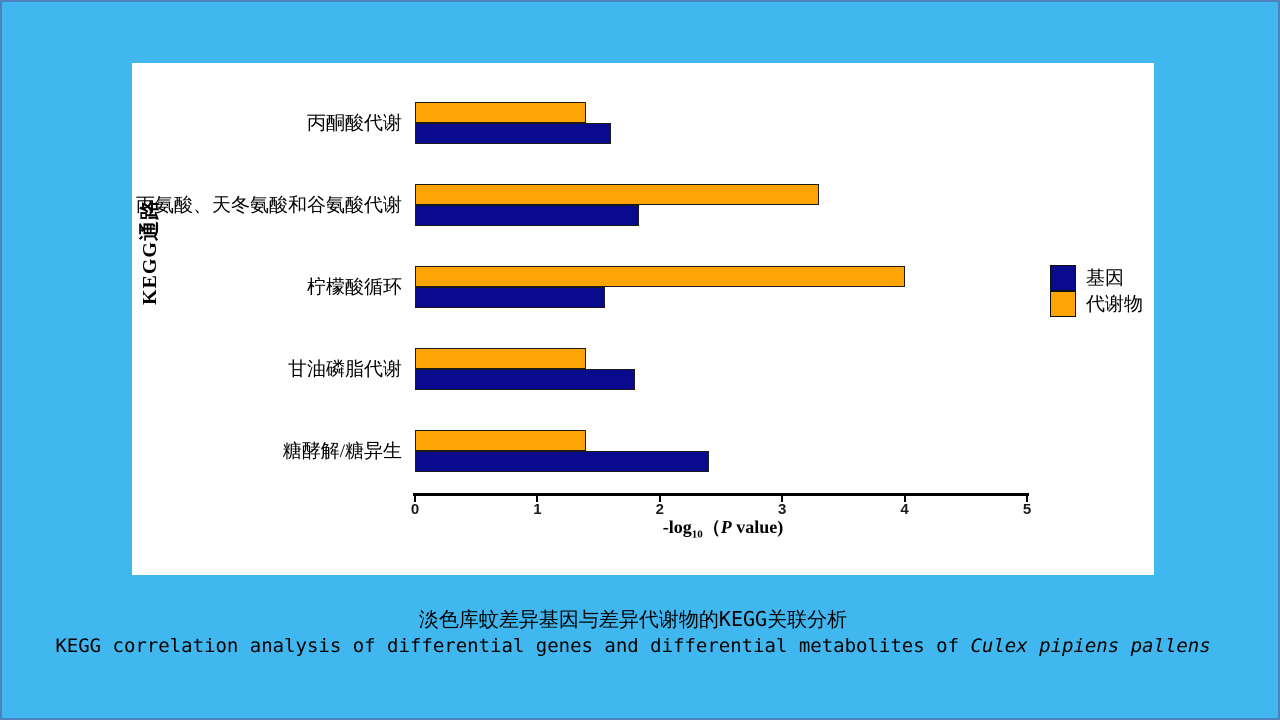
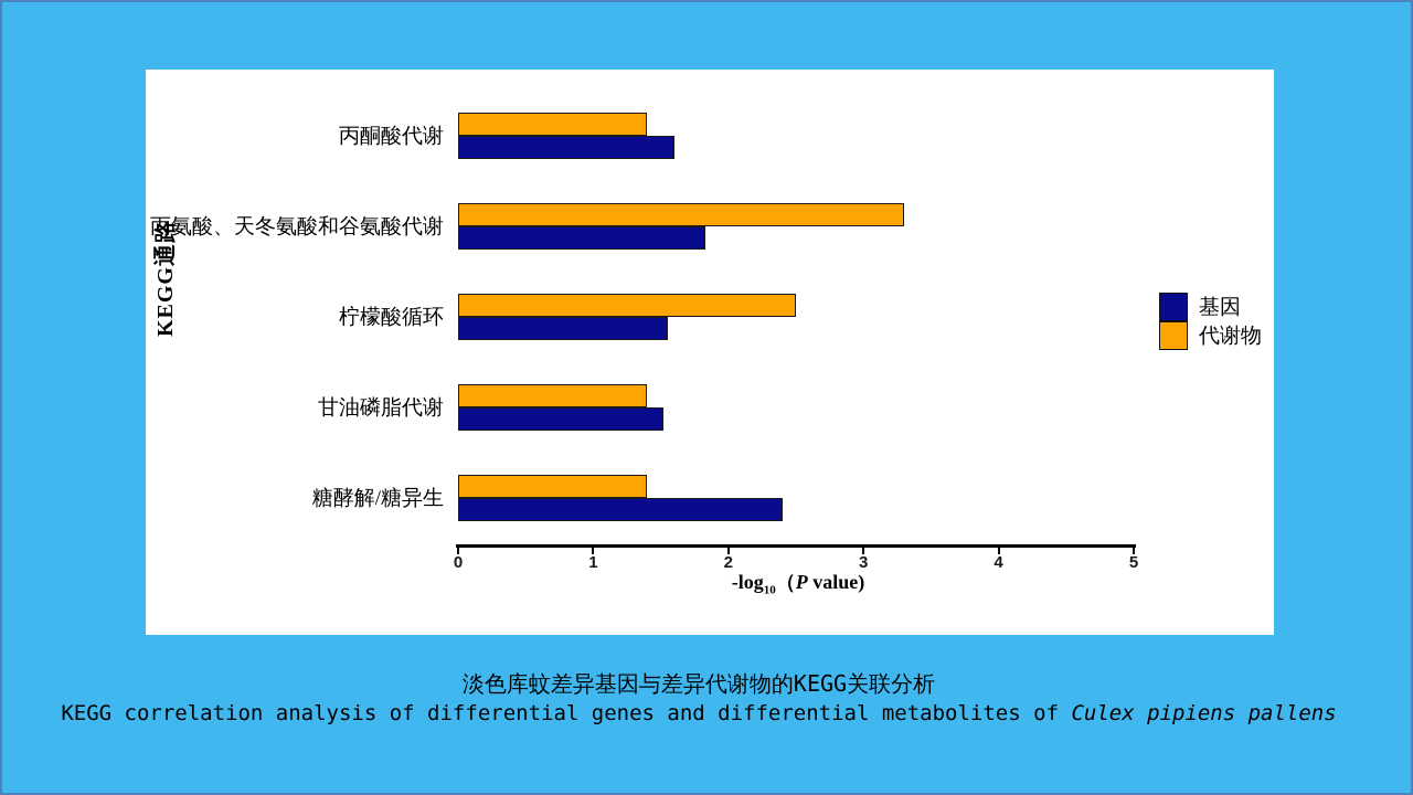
代谢物/柠檬酸循环: 4.0 -> 2.5
基因/甘油磷脂代谢: 1.80 -> 1.52
